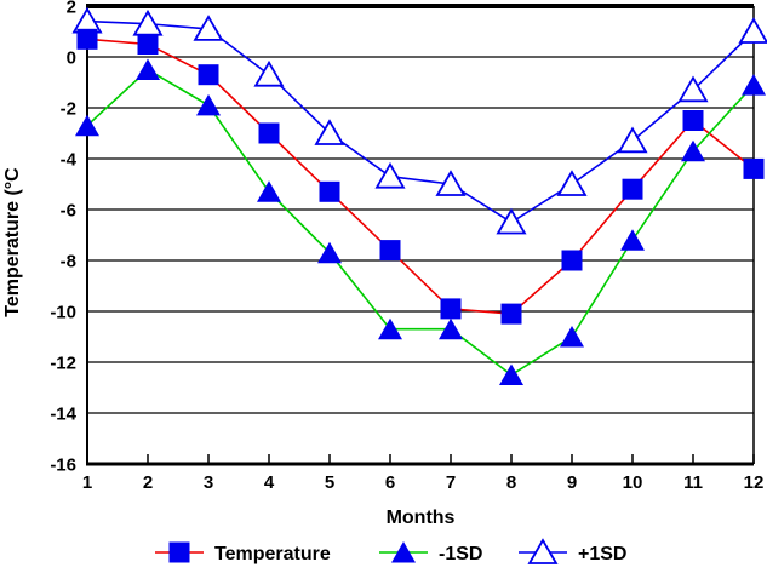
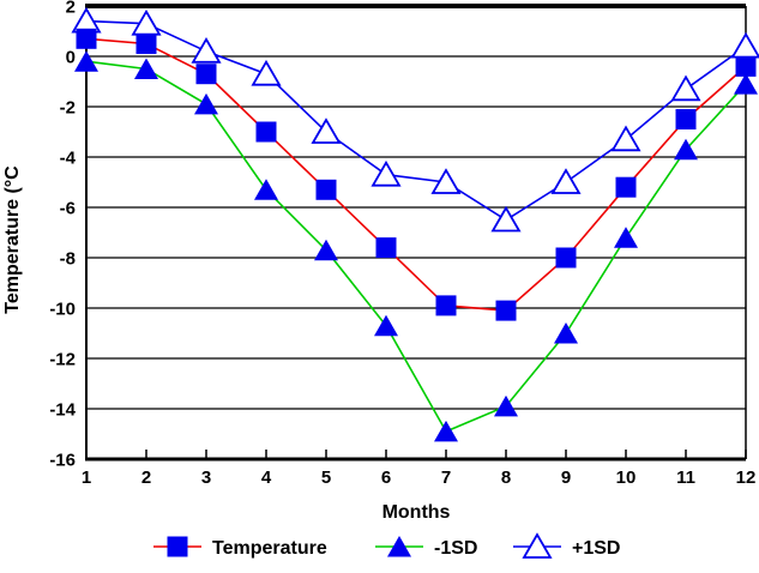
-1SD/1: -2.7 -> -0.2
+1SD/3: 1.1 -> 0.2
-1SD/7: -10.7 -> -14.9
-1SD/8: -12.5 -> -13.9
Temperature/12: -4.4 -> -0.4
+1SD/12: 1.0 -> 0.4
